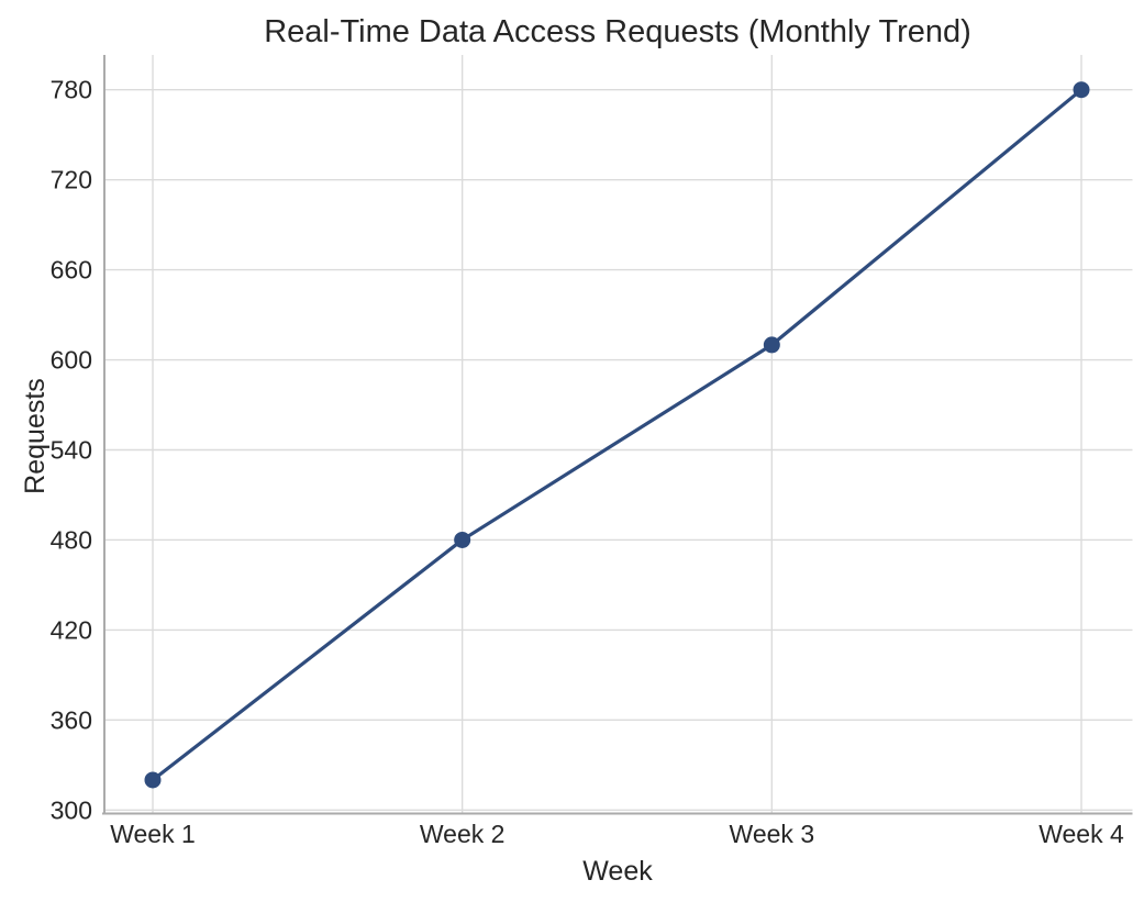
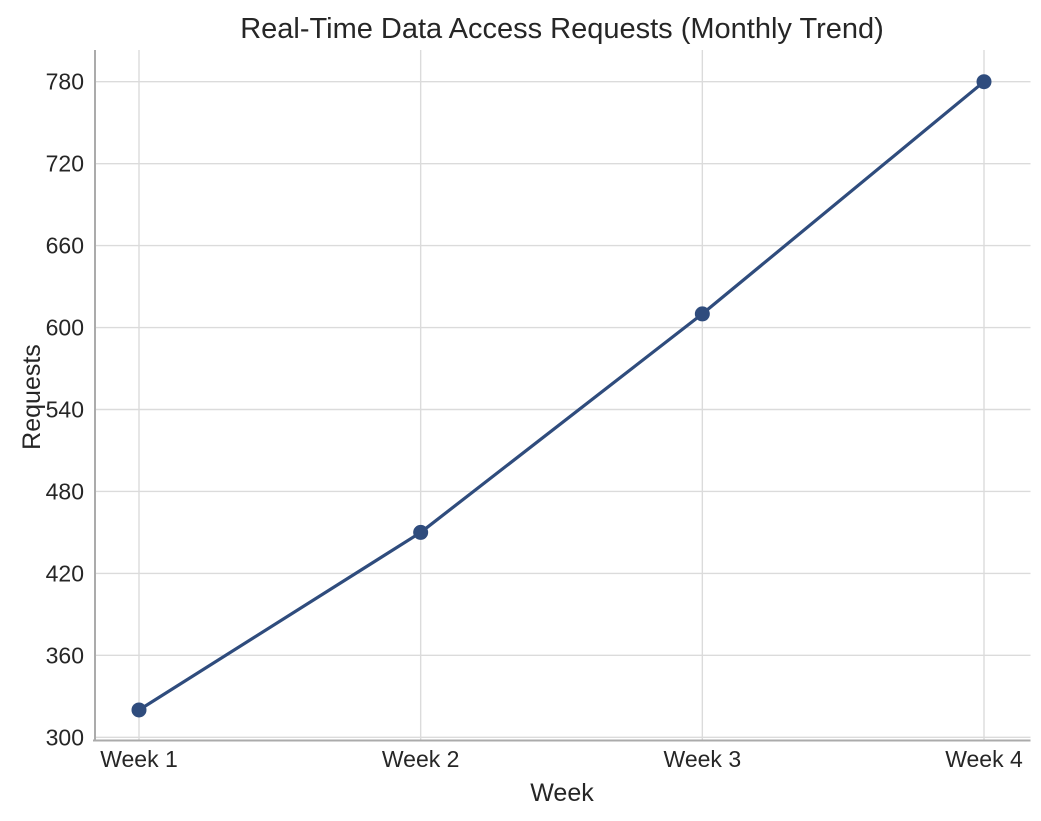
Week 2: 480 -> 450
